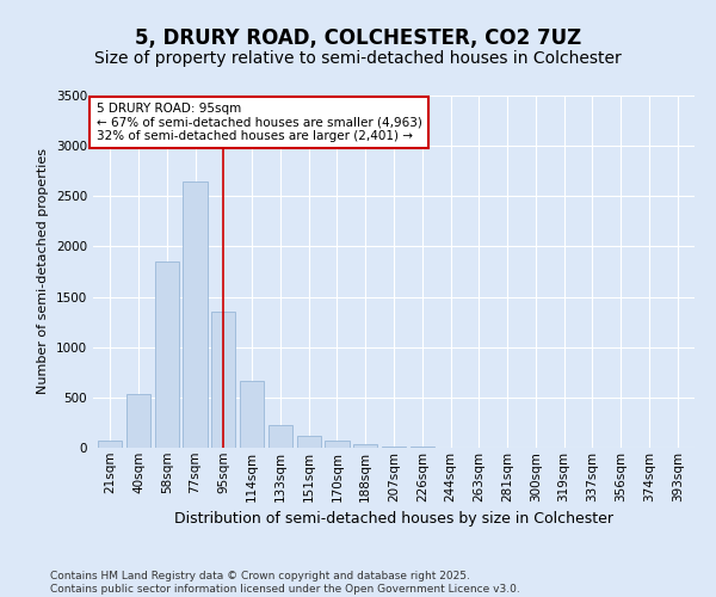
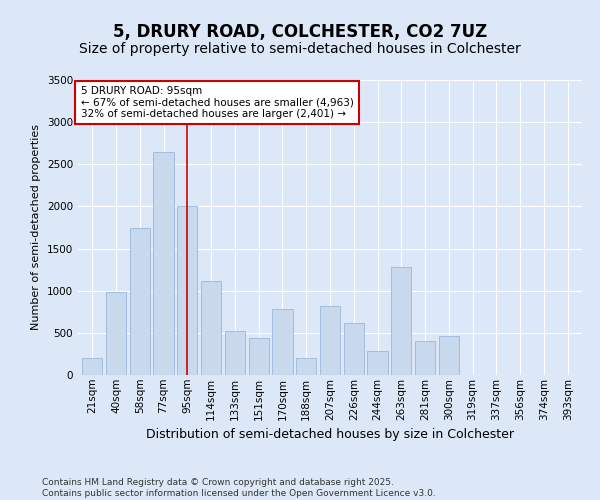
21sqm: 80 -> 200
40sqm: 530 -> 980
58sqm: 1850 -> 1740
95sqm: 1350 -> 2000
114sqm: 660 -> 1120
133sqm: 220 -> 520
151sqm: 120 -> 440
170sqm: 80 -> 780
188sqm: 40 -> 200
207sqm: 20 -> 820
226sqm: 10 -> 620
244sqm: 0 -> 280
263sqm: 0 -> 1280
281sqm: 0 -> 400
300sqm: 0 -> 460
